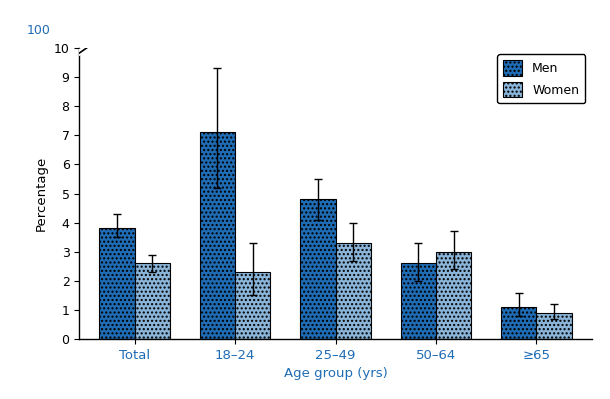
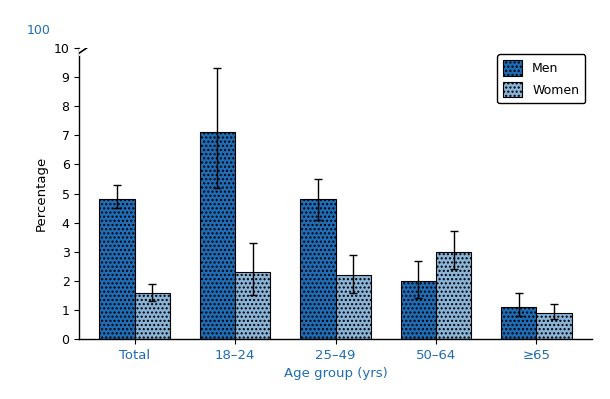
Men/Total: 3.8 -> 4.8
Women/Total: 2.6 -> 1.6
Women/25–49: 3.3 -> 2.2
Men/50–64: 2.6 -> 2.0
